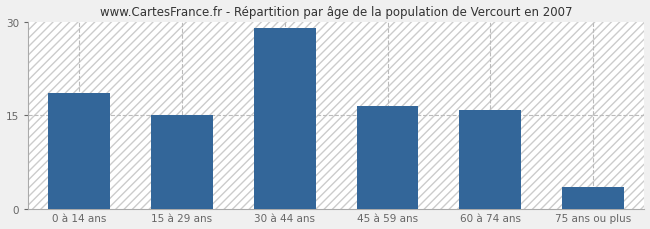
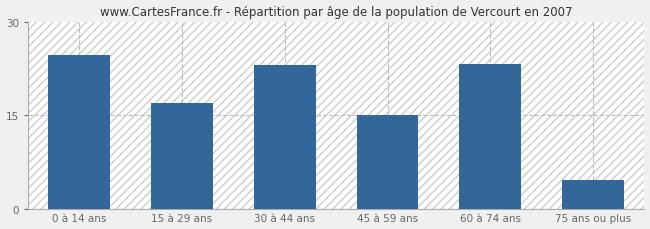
0 à 14 ans: 18.5 -> 24.6
15 à 29 ans: 15.0 -> 17.0
30 à 44 ans: 29.0 -> 23.0
45 à 59 ans: 16.5 -> 15.0
60 à 74 ans: 15.8 -> 23.2
75 ans ou plus: 3.5 -> 4.6
